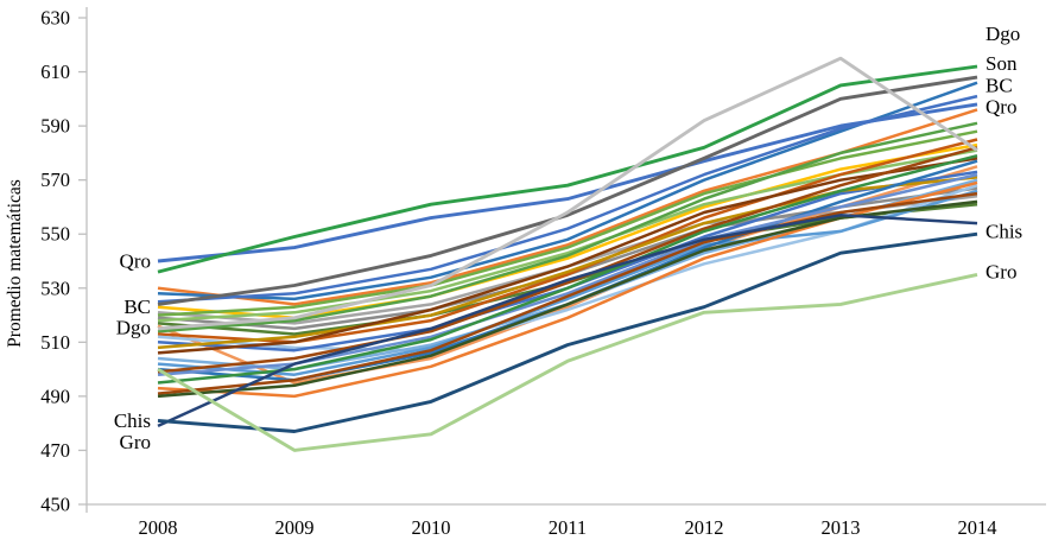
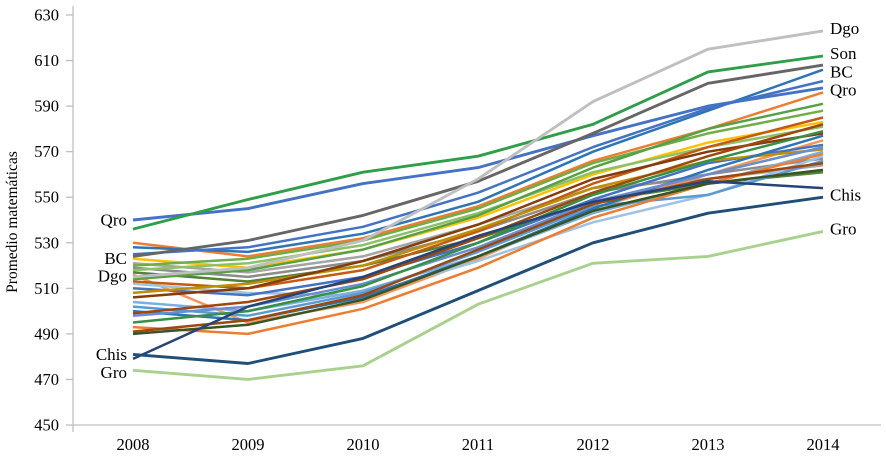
Gro/2008: 500 -> 474
Chis/2012: 523 -> 530
Dgo/2014: 581 -> 623
